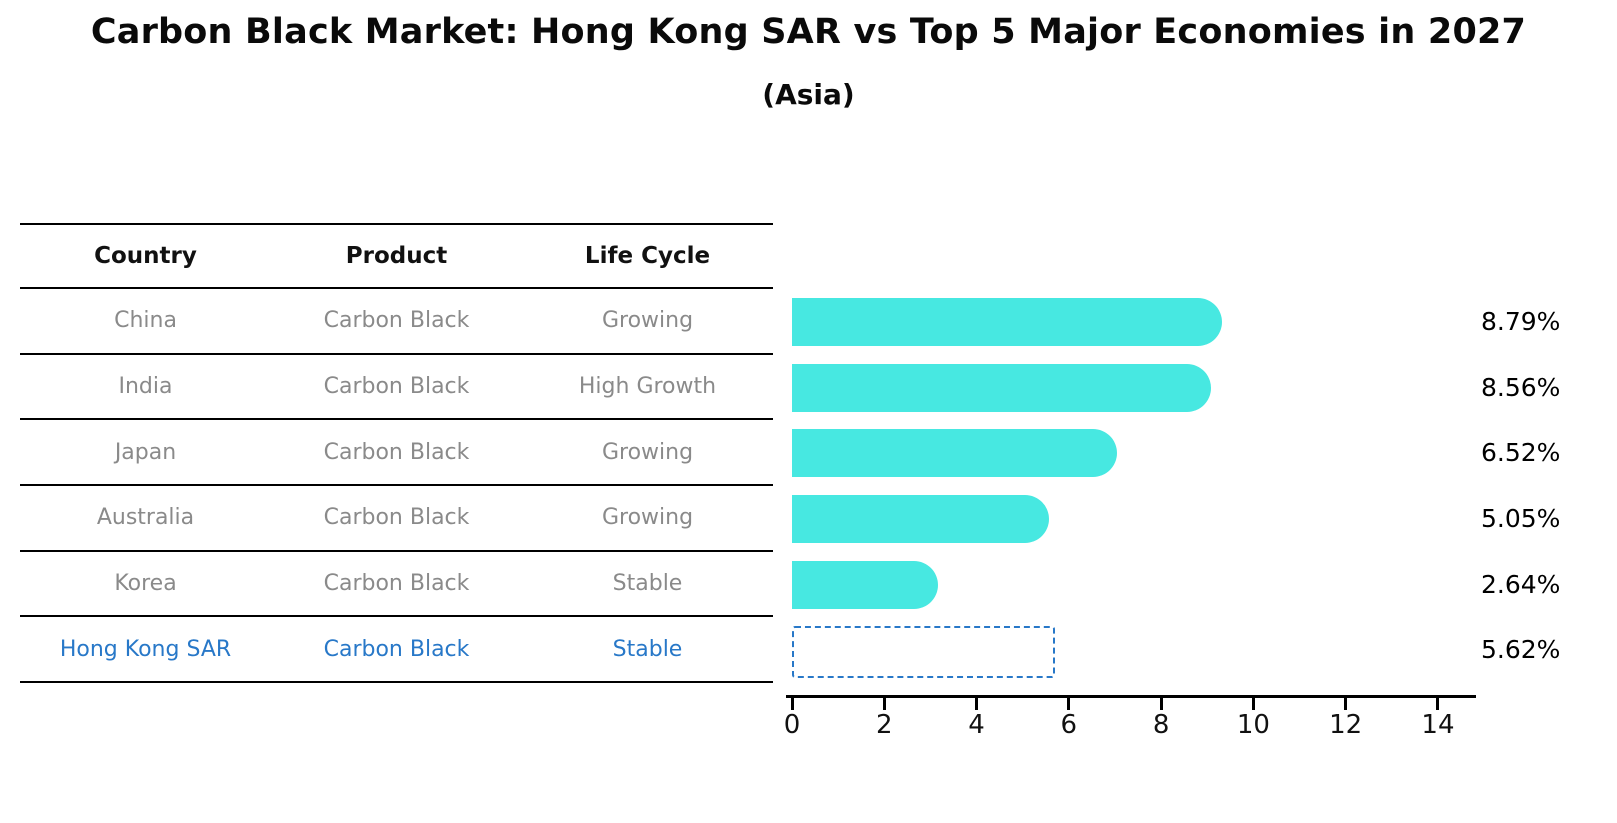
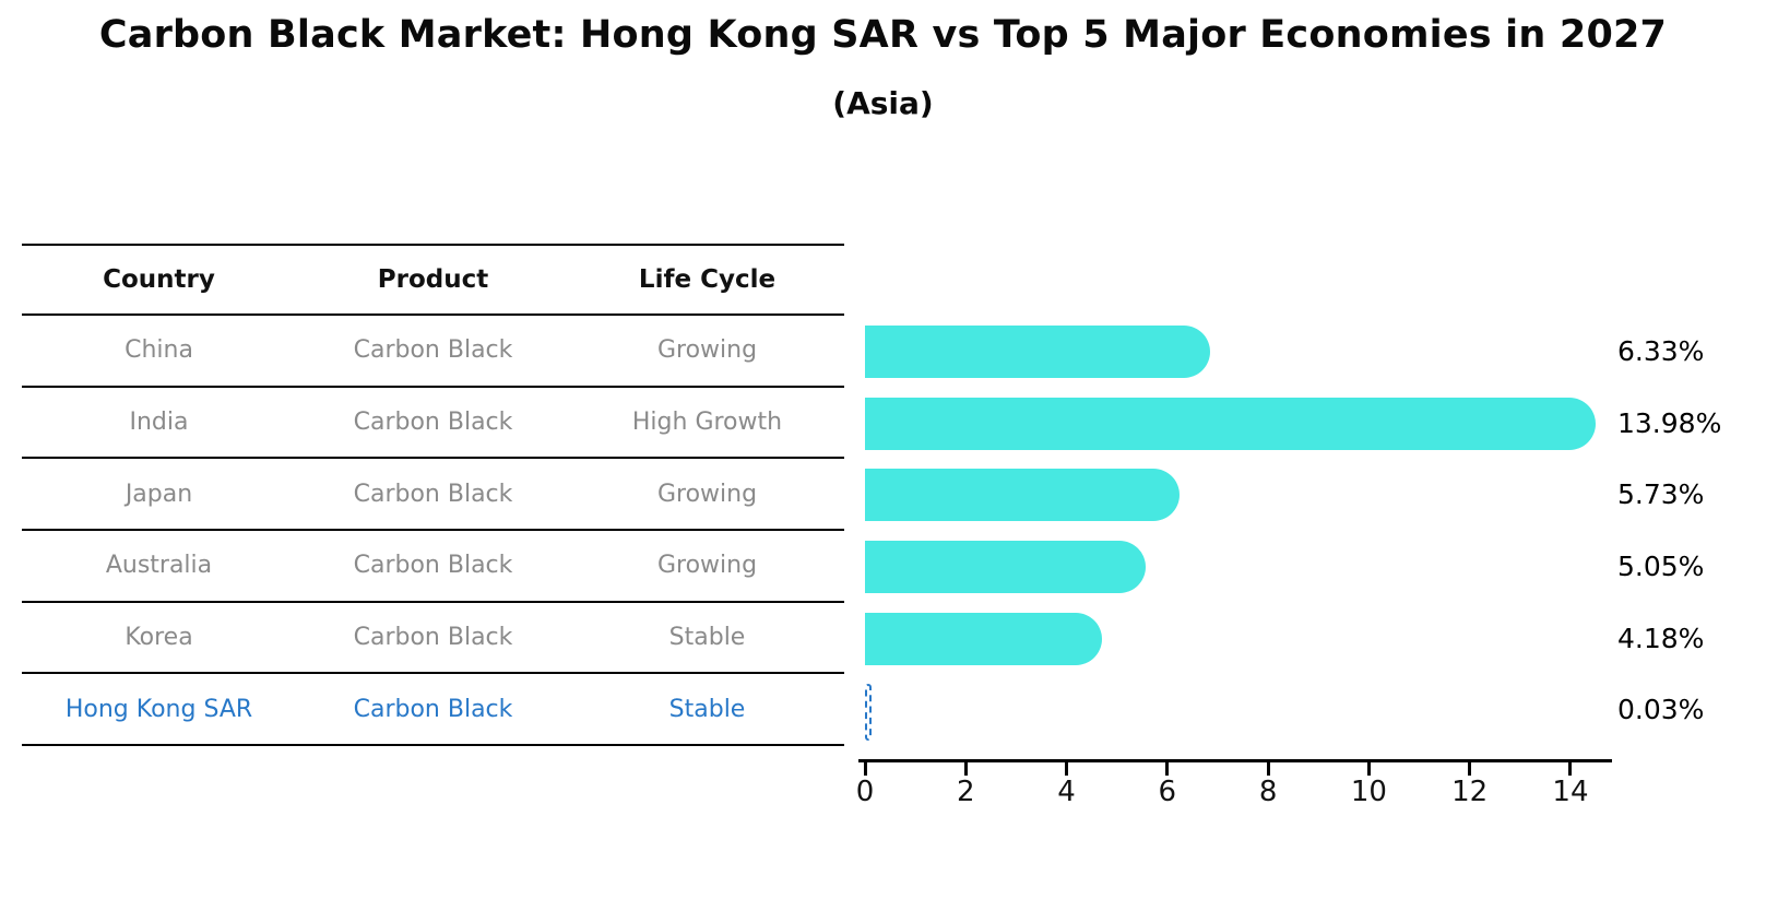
China: 8.79% -> 6.33%
India: 8.56% -> 13.98%
Japan: 6.52% -> 5.73%
Korea: 2.64% -> 4.18%
Hong Kong SAR: 5.62% -> 0.03%
